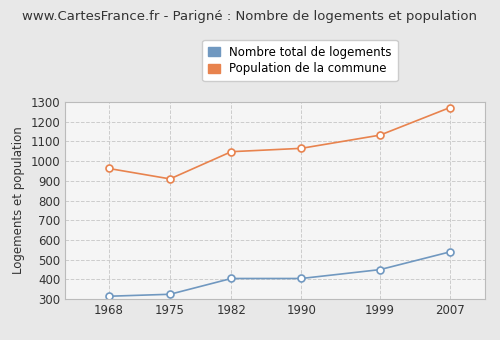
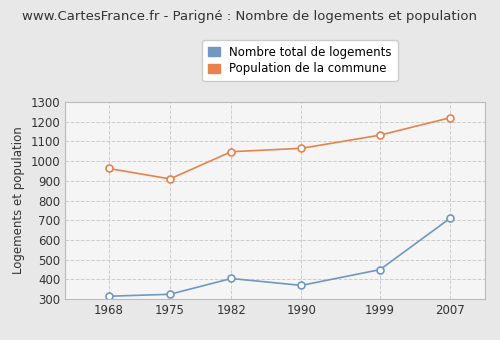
Nombre total de logements/1990: 400 -> 370
Nombre total de logements/2007: 540 -> 710
Population de la commune/2007: 1270 -> 1220
